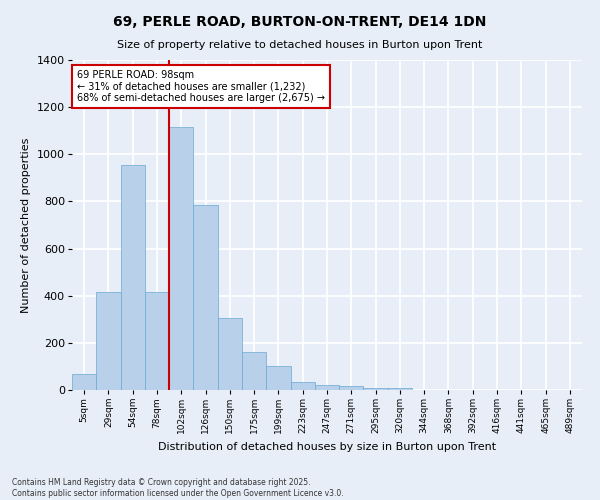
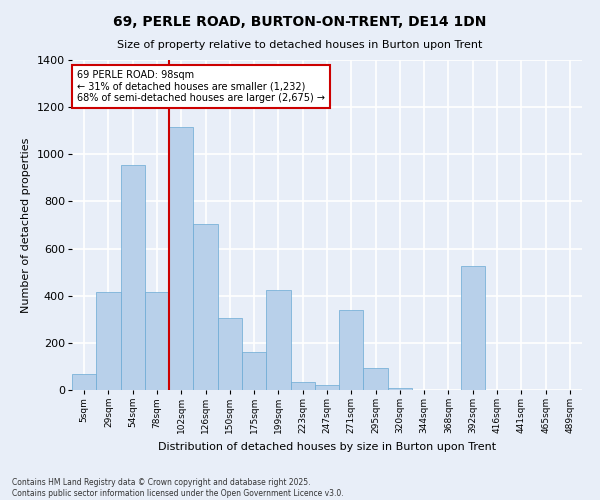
126sqm: 785 -> 705
199sqm: 100 -> 425
271sqm: 18 -> 340
295sqm: 10 -> 95
392sqm: 1 -> 525
